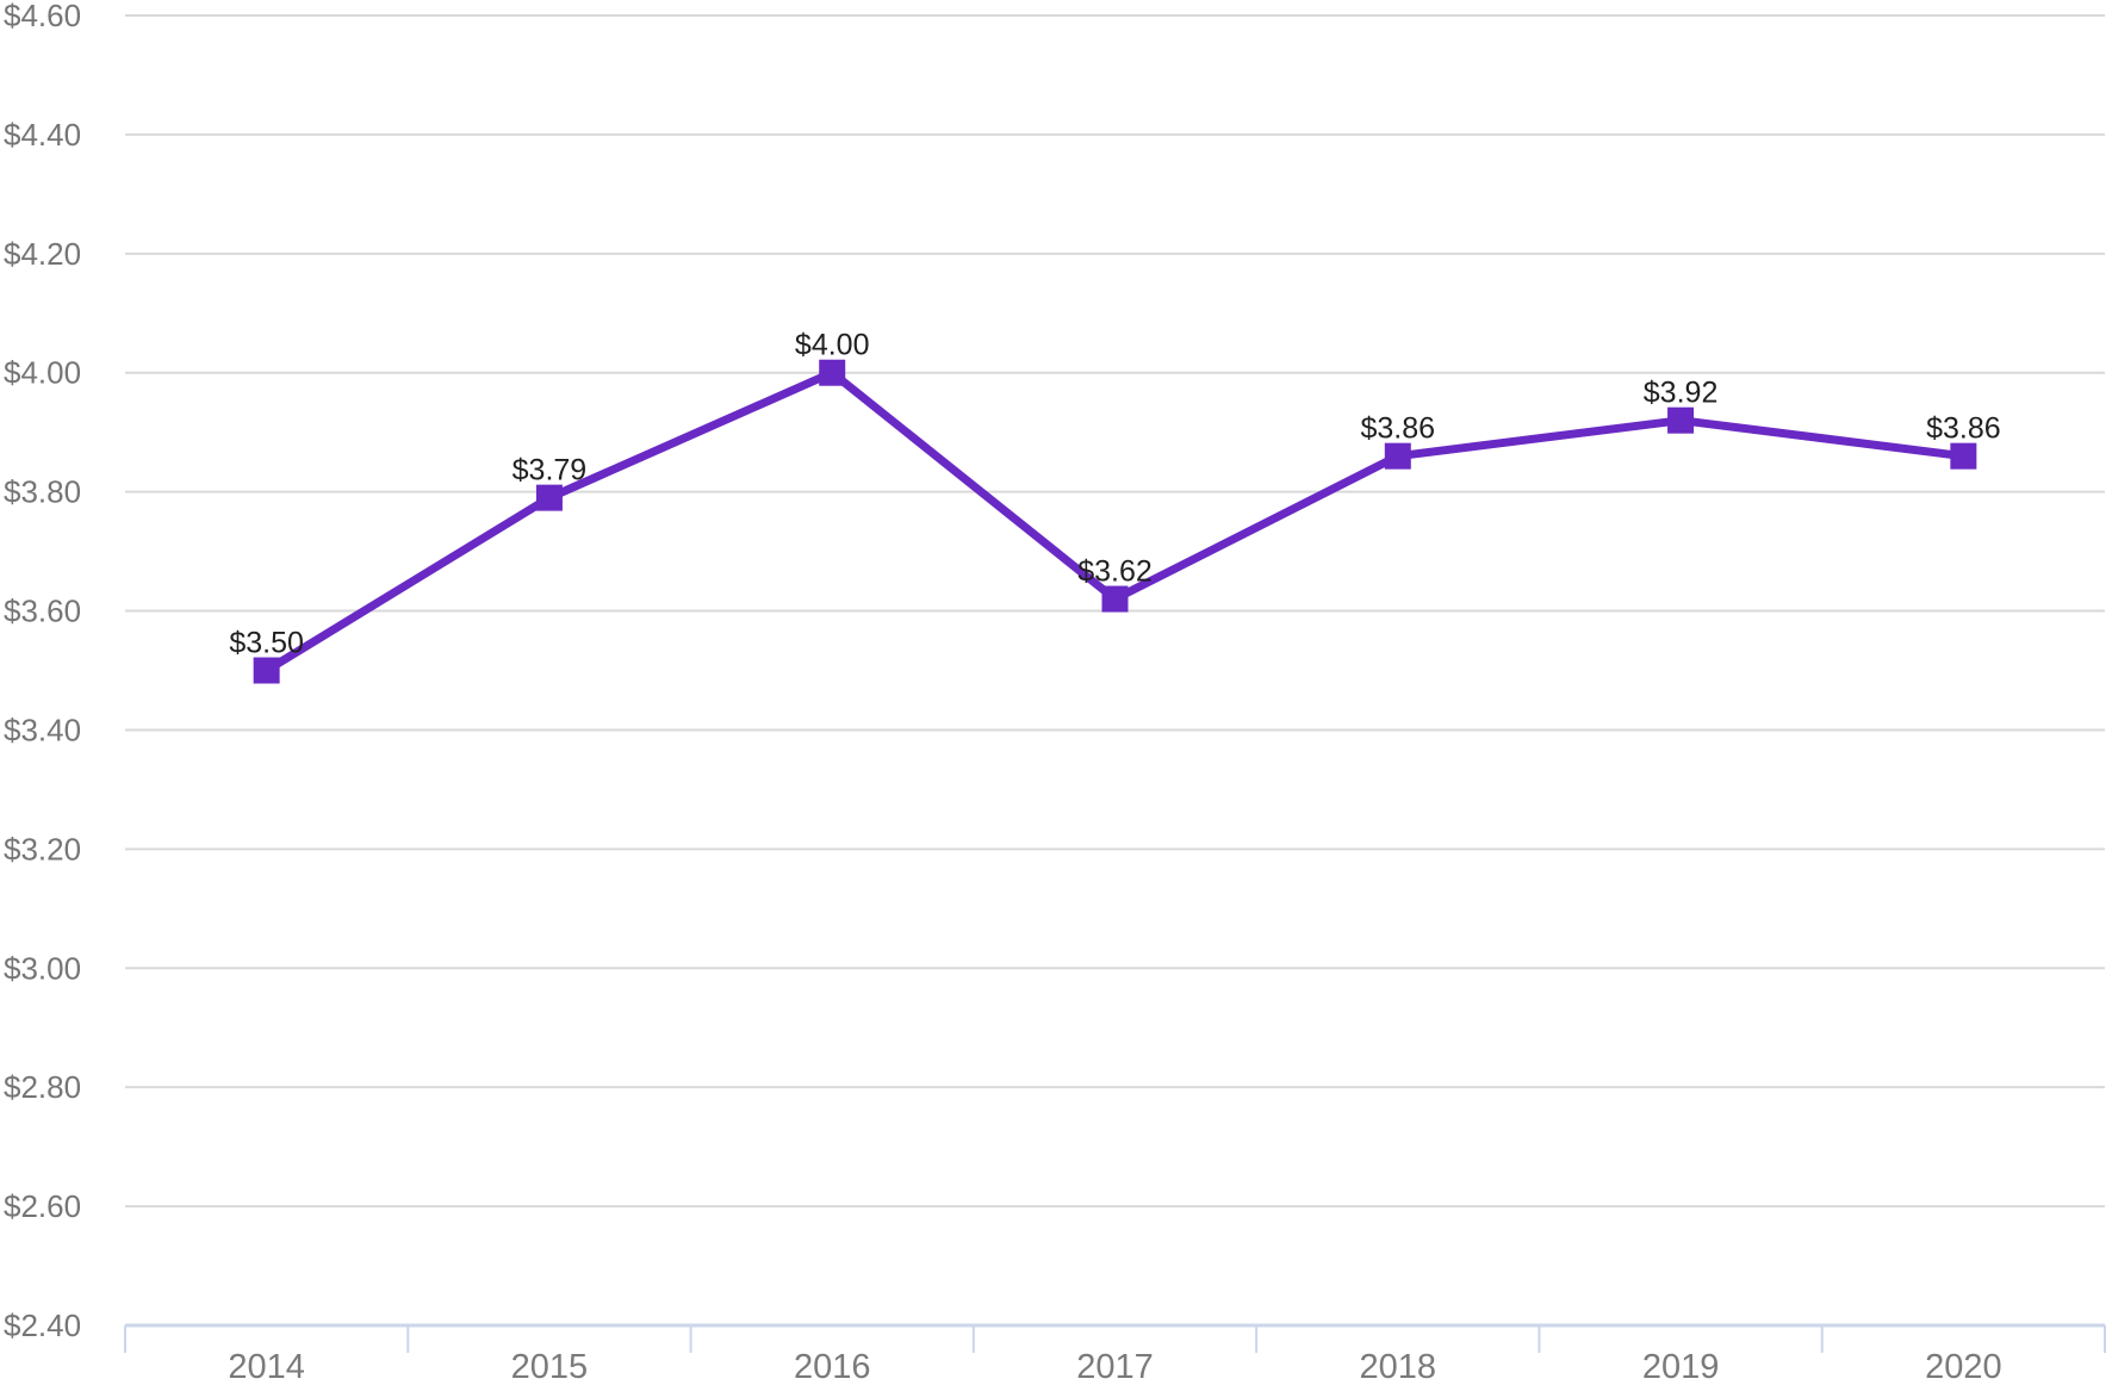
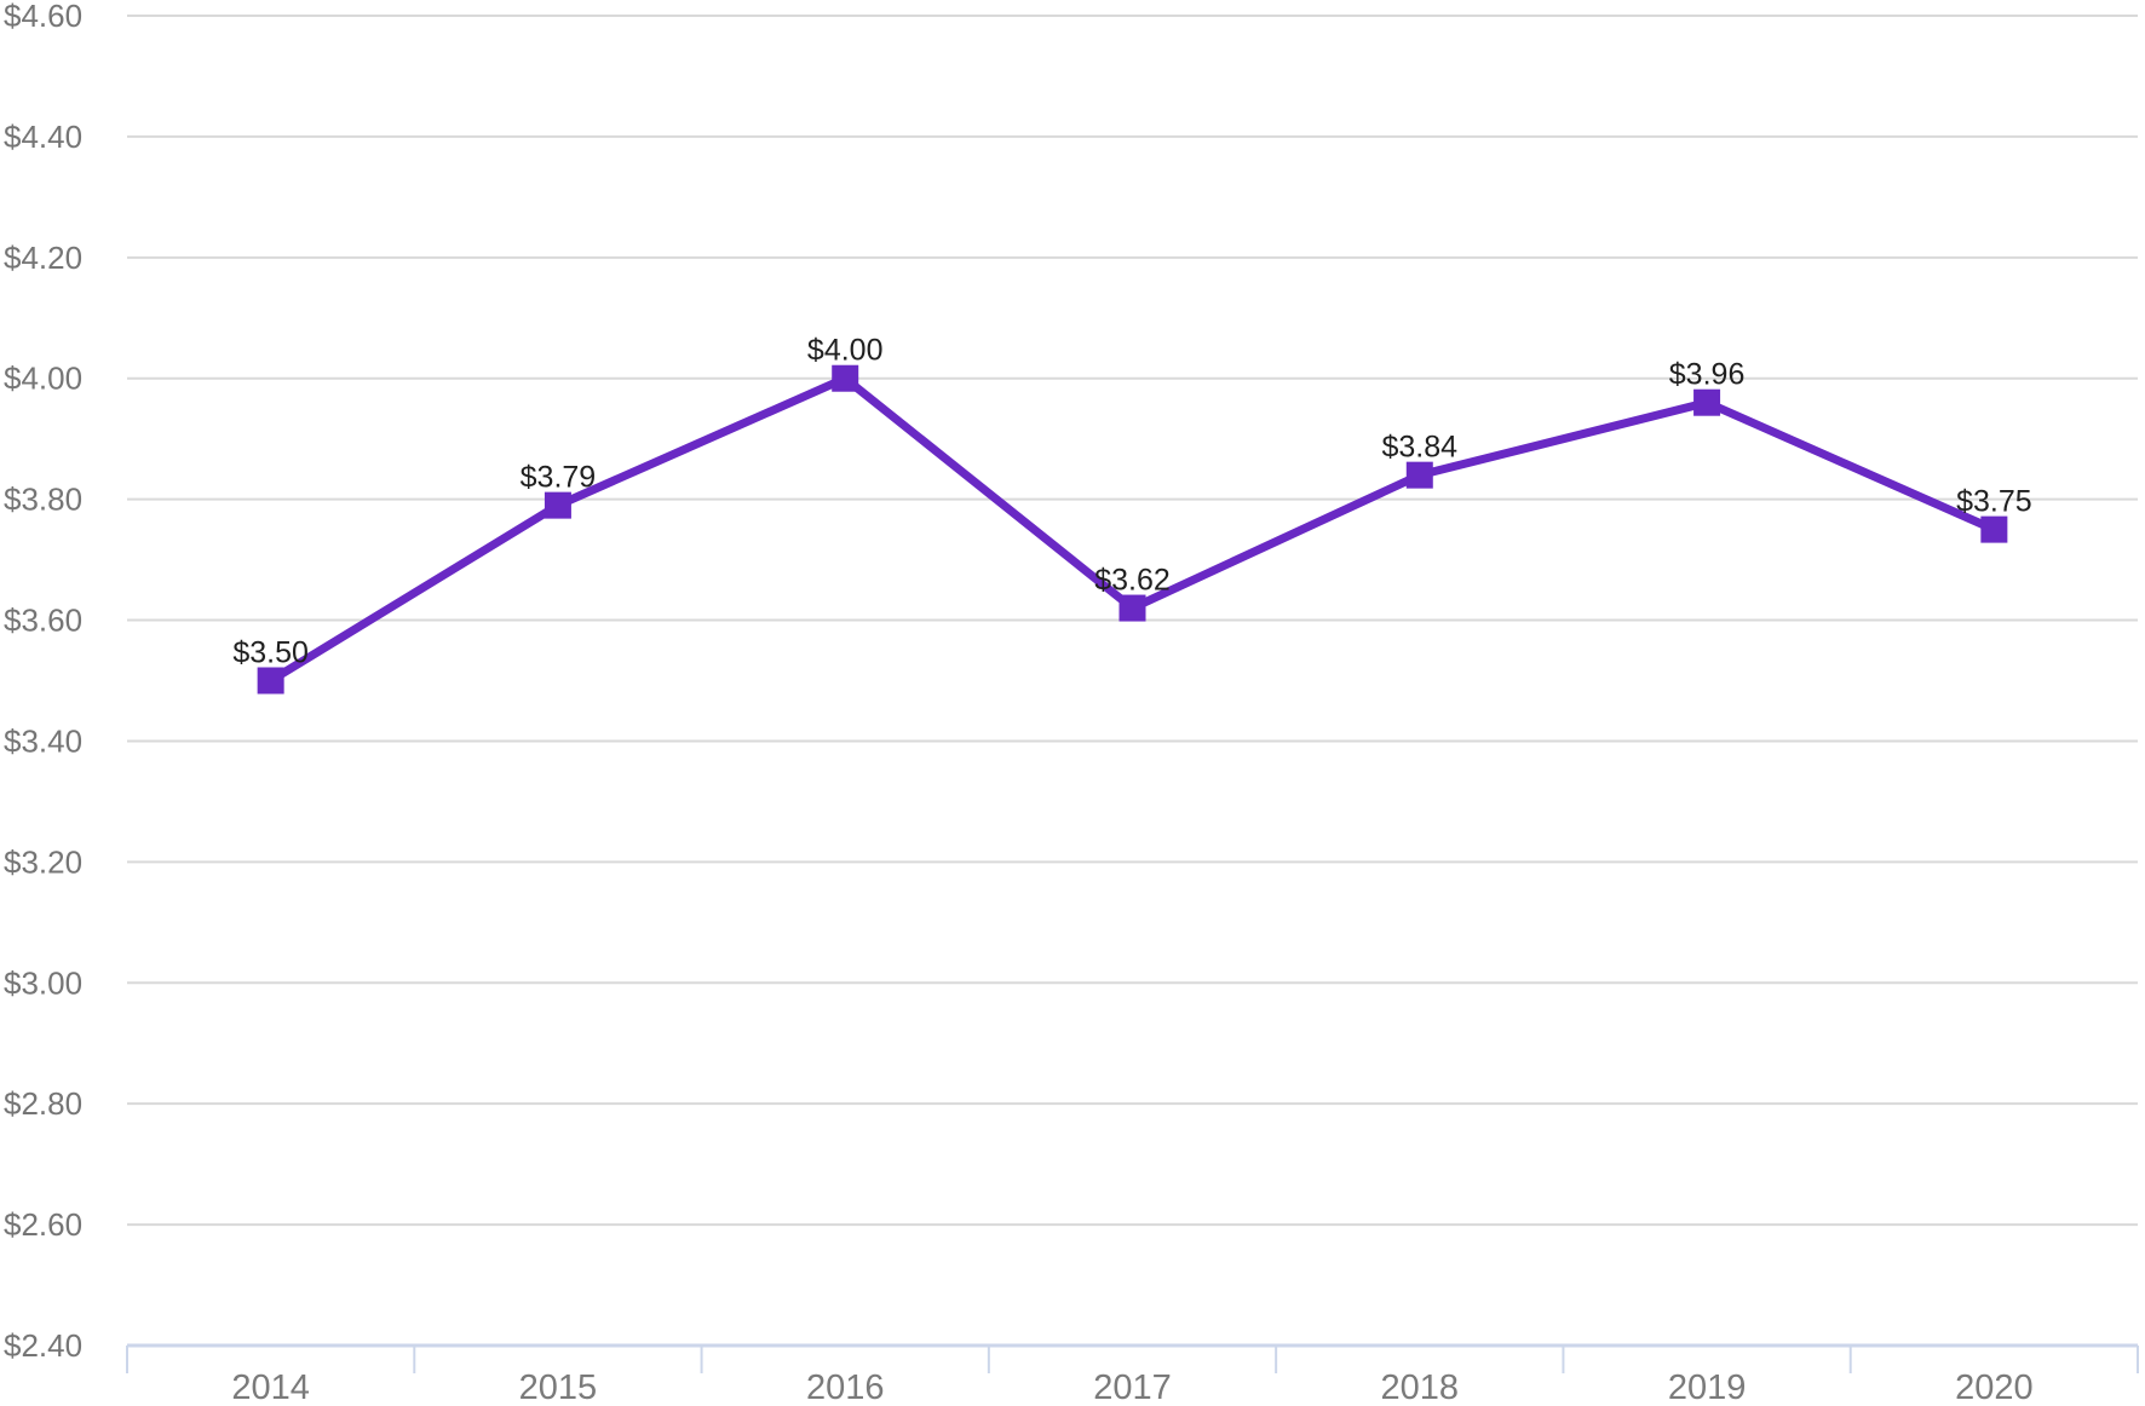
2018: $3.86 -> $3.84
2019: $3.92 -> $3.96
2020: $3.86 -> $3.75
